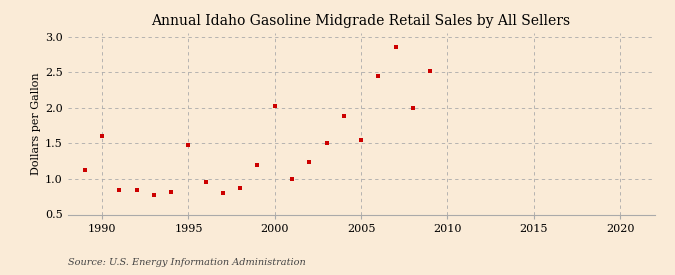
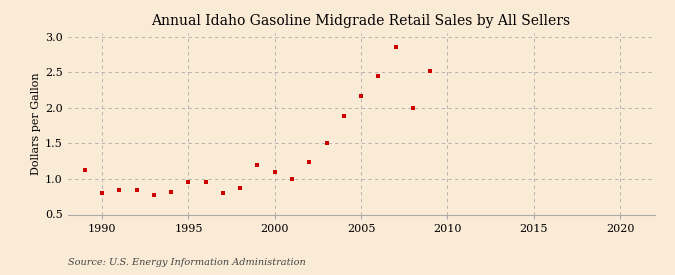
1990: 1.60 -> 0.80
1995: 1.48 -> 0.95
2000: 2.02 -> 1.10
2005: 1.54 -> 2.17
